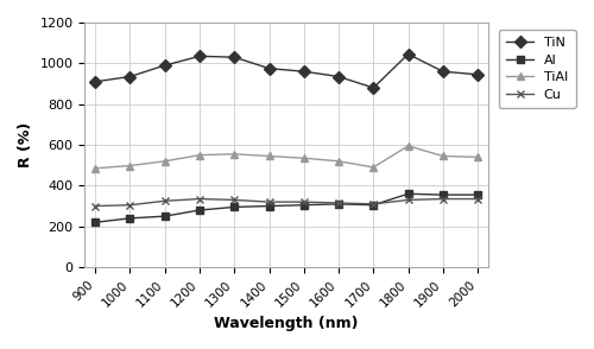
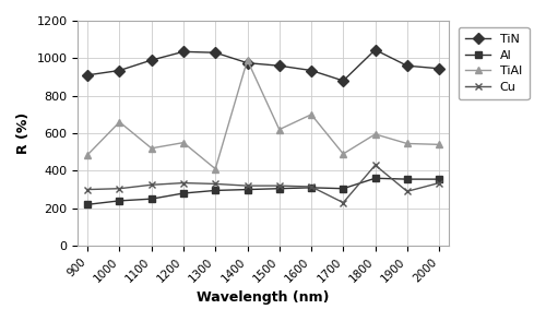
TiAl/1000: 500 -> 660
TiAl/1300: 560 -> 410
TiAl/1400: 540 -> 990
TiAl/1500: 540 -> 620
TiAl/1600: 520 -> 700
Cu/1700: 310 -> 230
Cu/1800: 330 -> 430
Cu/1900: 340 -> 290
